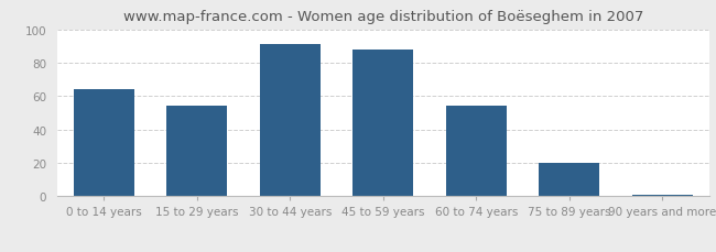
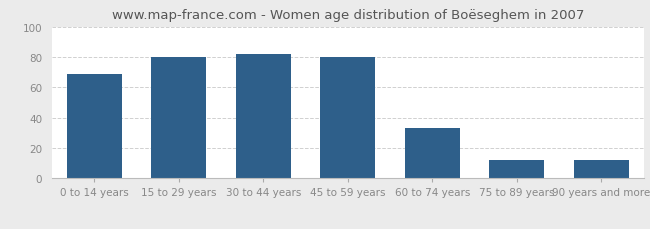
0 to 14 years: 64 -> 69
15 to 29 years: 54 -> 80
30 to 44 years: 91 -> 82
45 to 59 years: 88 -> 80
60 to 74 years: 54 -> 33
75 to 89 years: 20 -> 12
90 years and more: 1 -> 12
